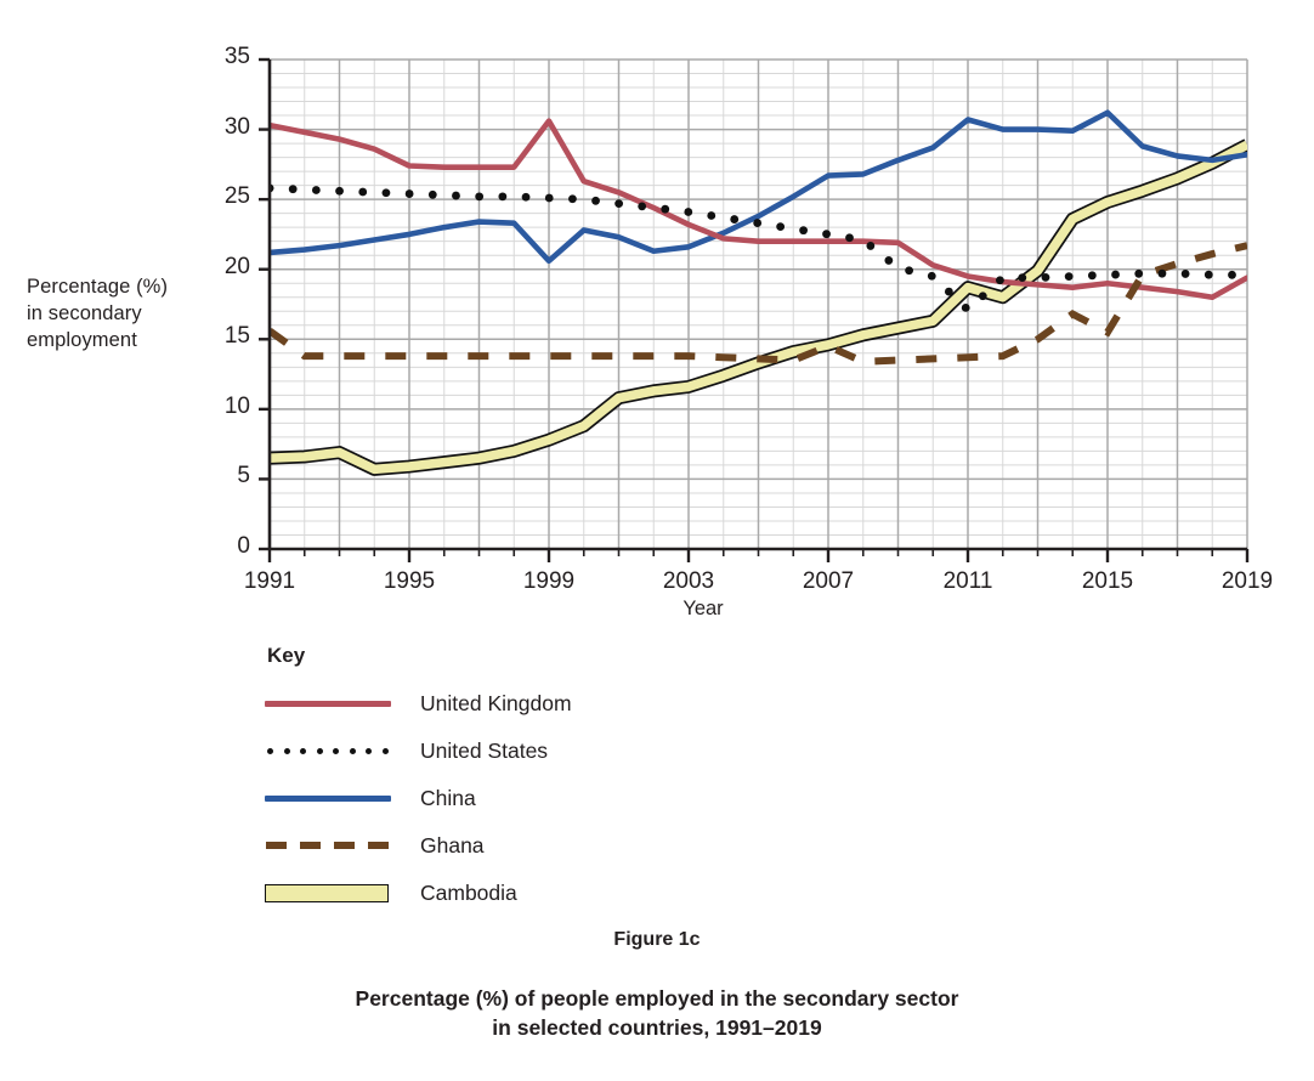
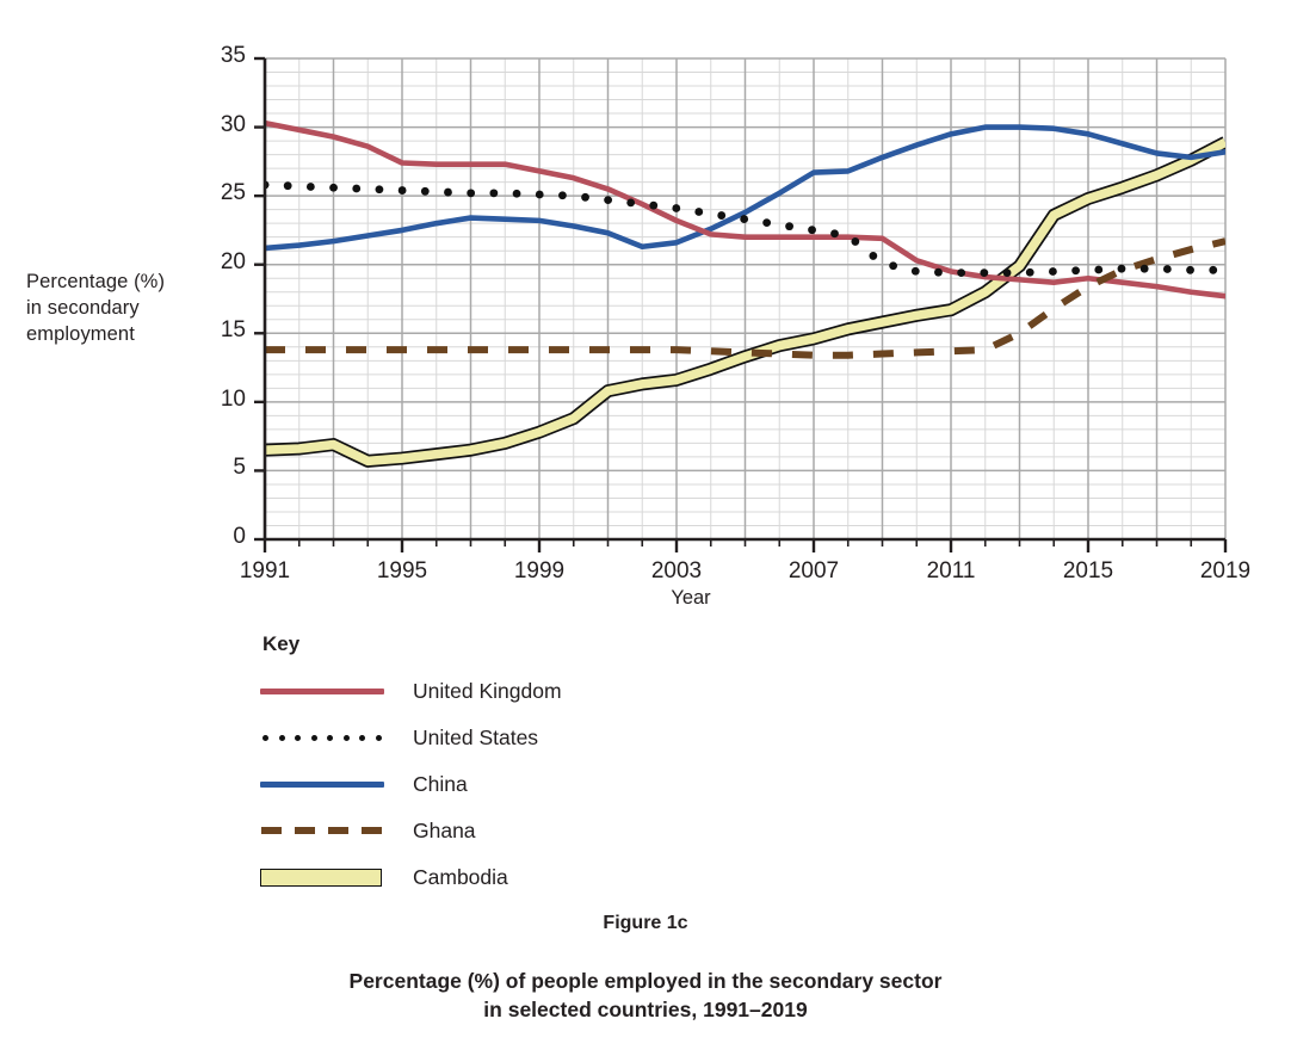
Ghana/1991: 15.6 -> 13.8
United Kingdom/1999: 30.6 -> 26.8
China/1999: 20.6 -> 23.2
Ghana/2007: 14.5 -> 13.4
United States/2011: 17.1 -> 19.4
China/2011: 30.7 -> 29.5
Cambodia/2011: 18.7 -> 16.7
China/2015: 31.2 -> 29.5
Ghana/2015: 15.5 -> 18.4
United Kingdom/2019: 19.4 -> 17.7
